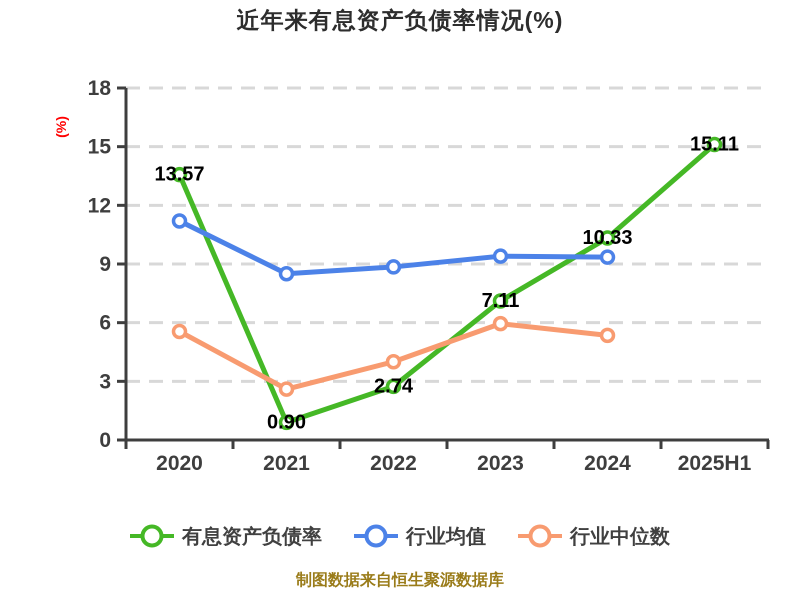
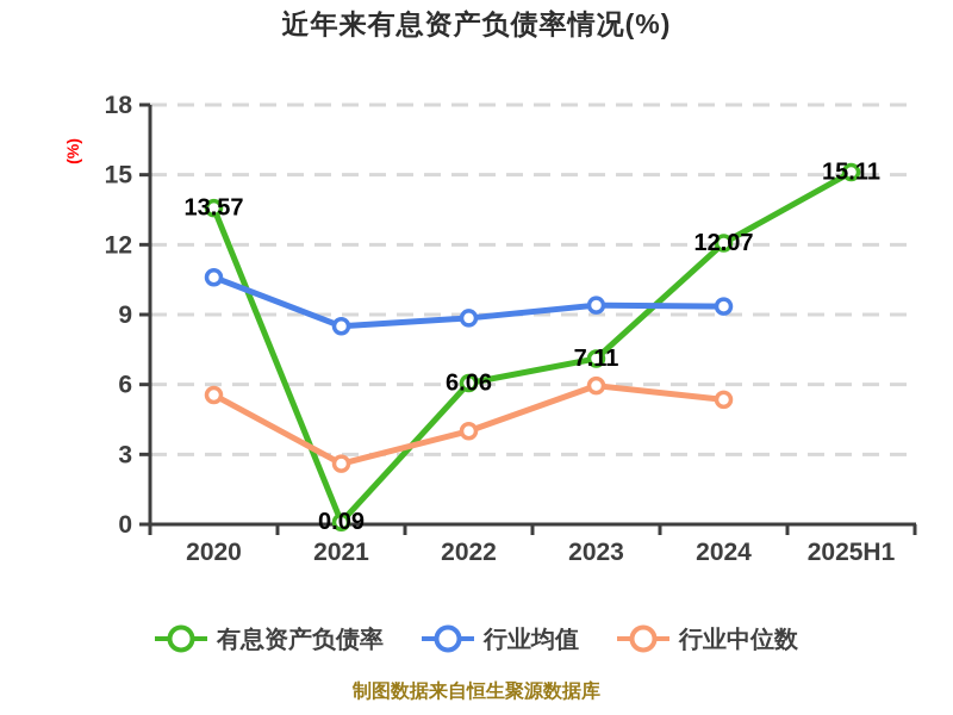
行业均值/2020: 11.2 -> 10.6
有息资产负债率/2021: 0.90 -> 0.09
有息资产负债率/2022: 2.74 -> 6.06
有息资产负债率/2024: 10.33 -> 12.07
